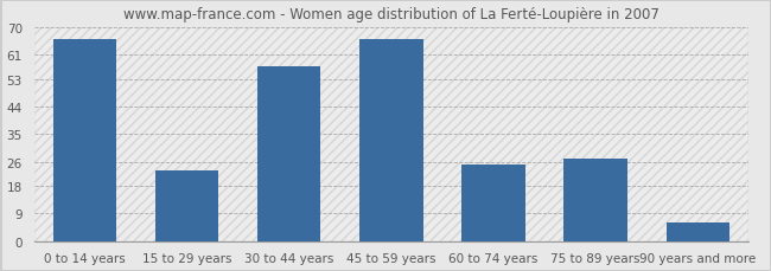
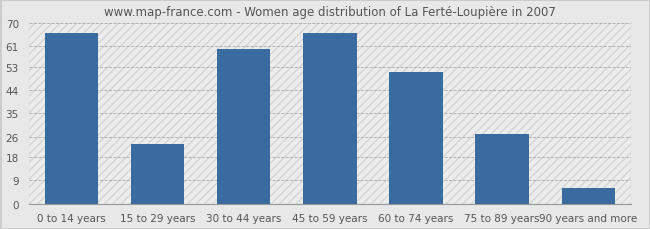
30 to 44 years: 57 -> 60
60 to 74 years: 25 -> 51
